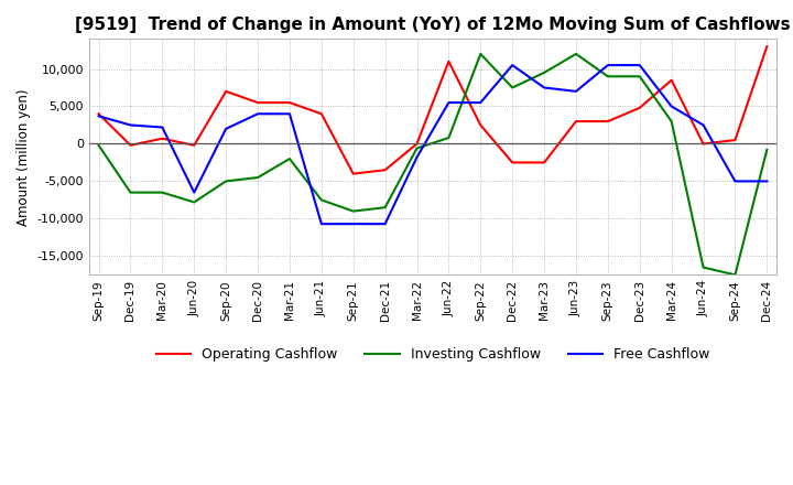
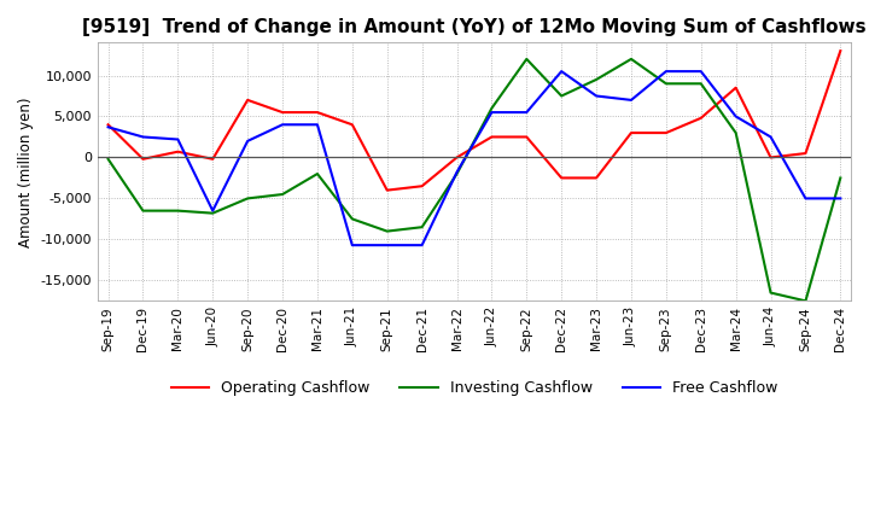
Investing Cashflow/Jun-20: -7,800 -> -6,800
Investing Cashflow/Mar-22: -600 -> -2,000
Operating Cashflow/Jun-22: 11,000 -> 2,500
Investing Cashflow/Jun-22: 800 -> 6,000
Investing Cashflow/Dec-24: -800 -> -2,500
